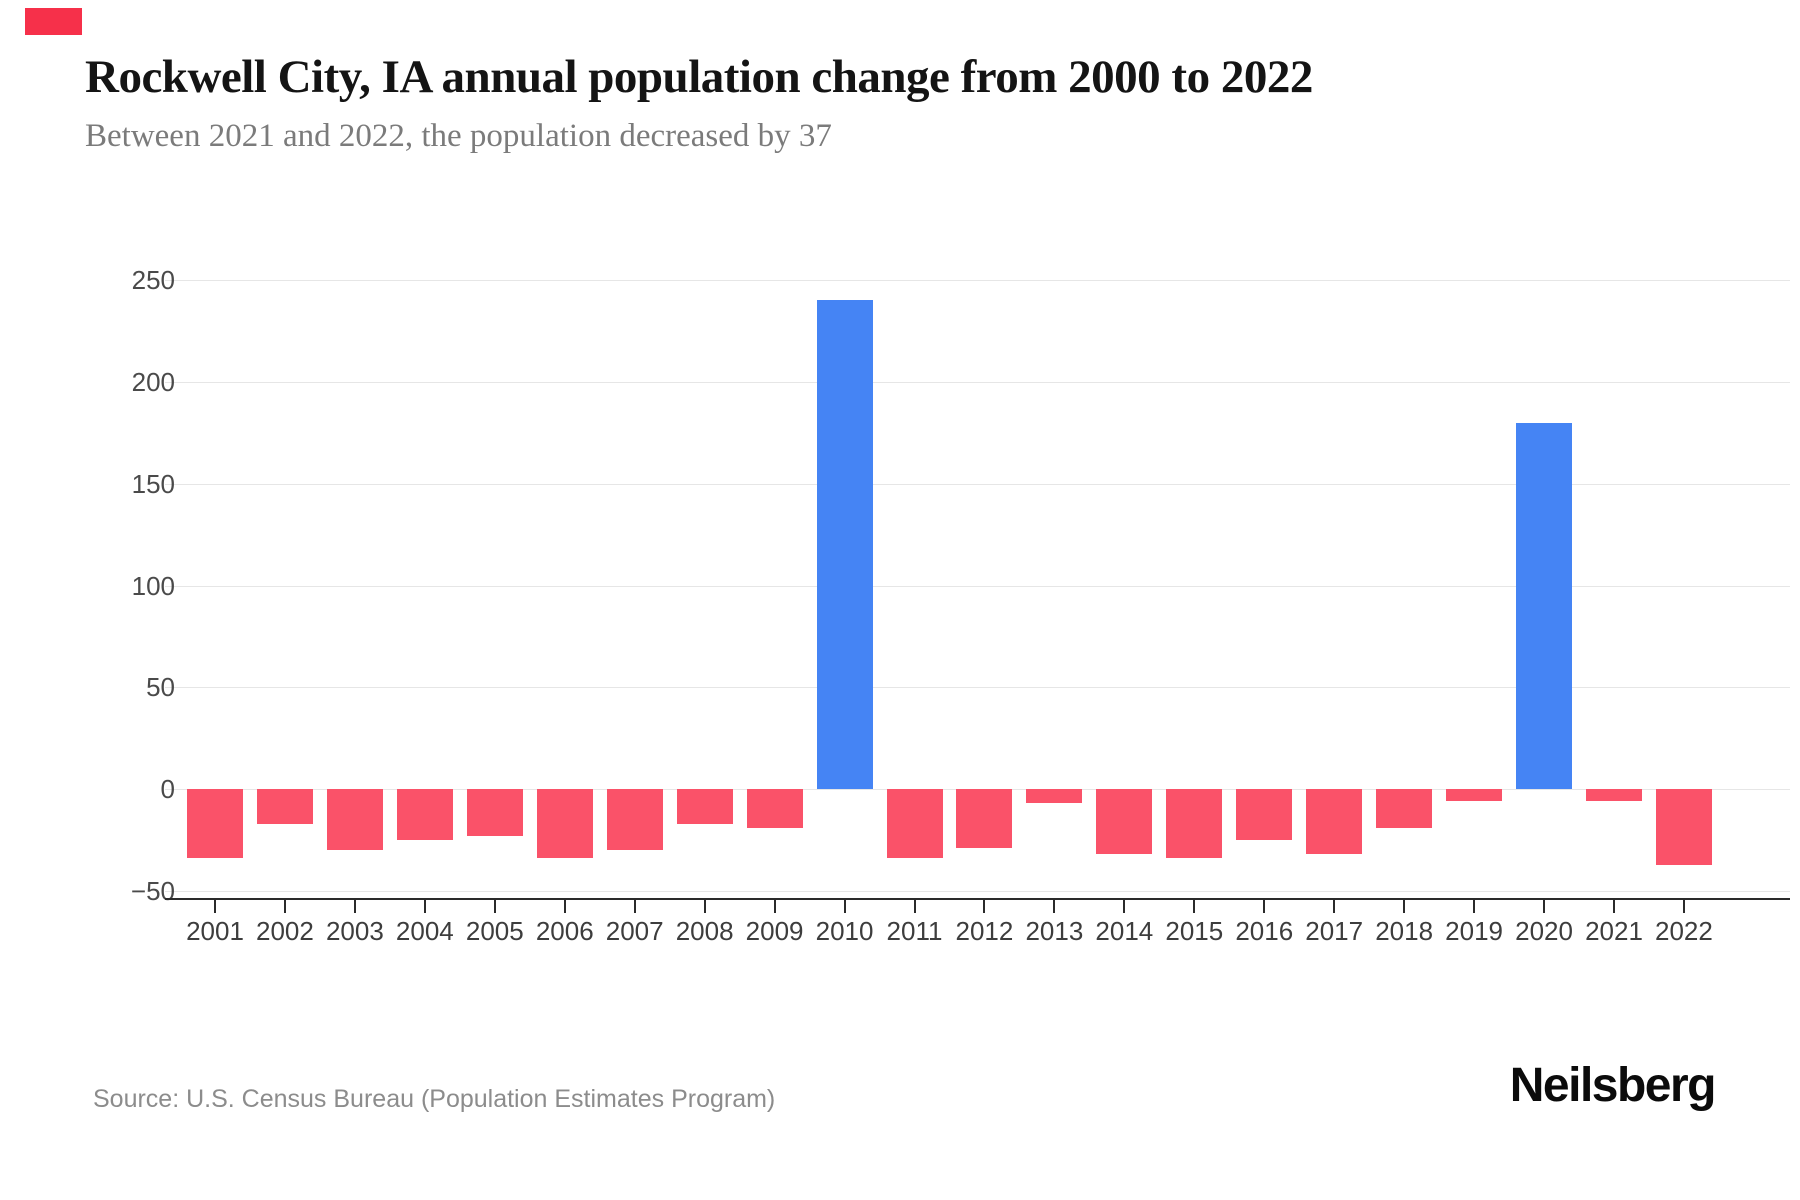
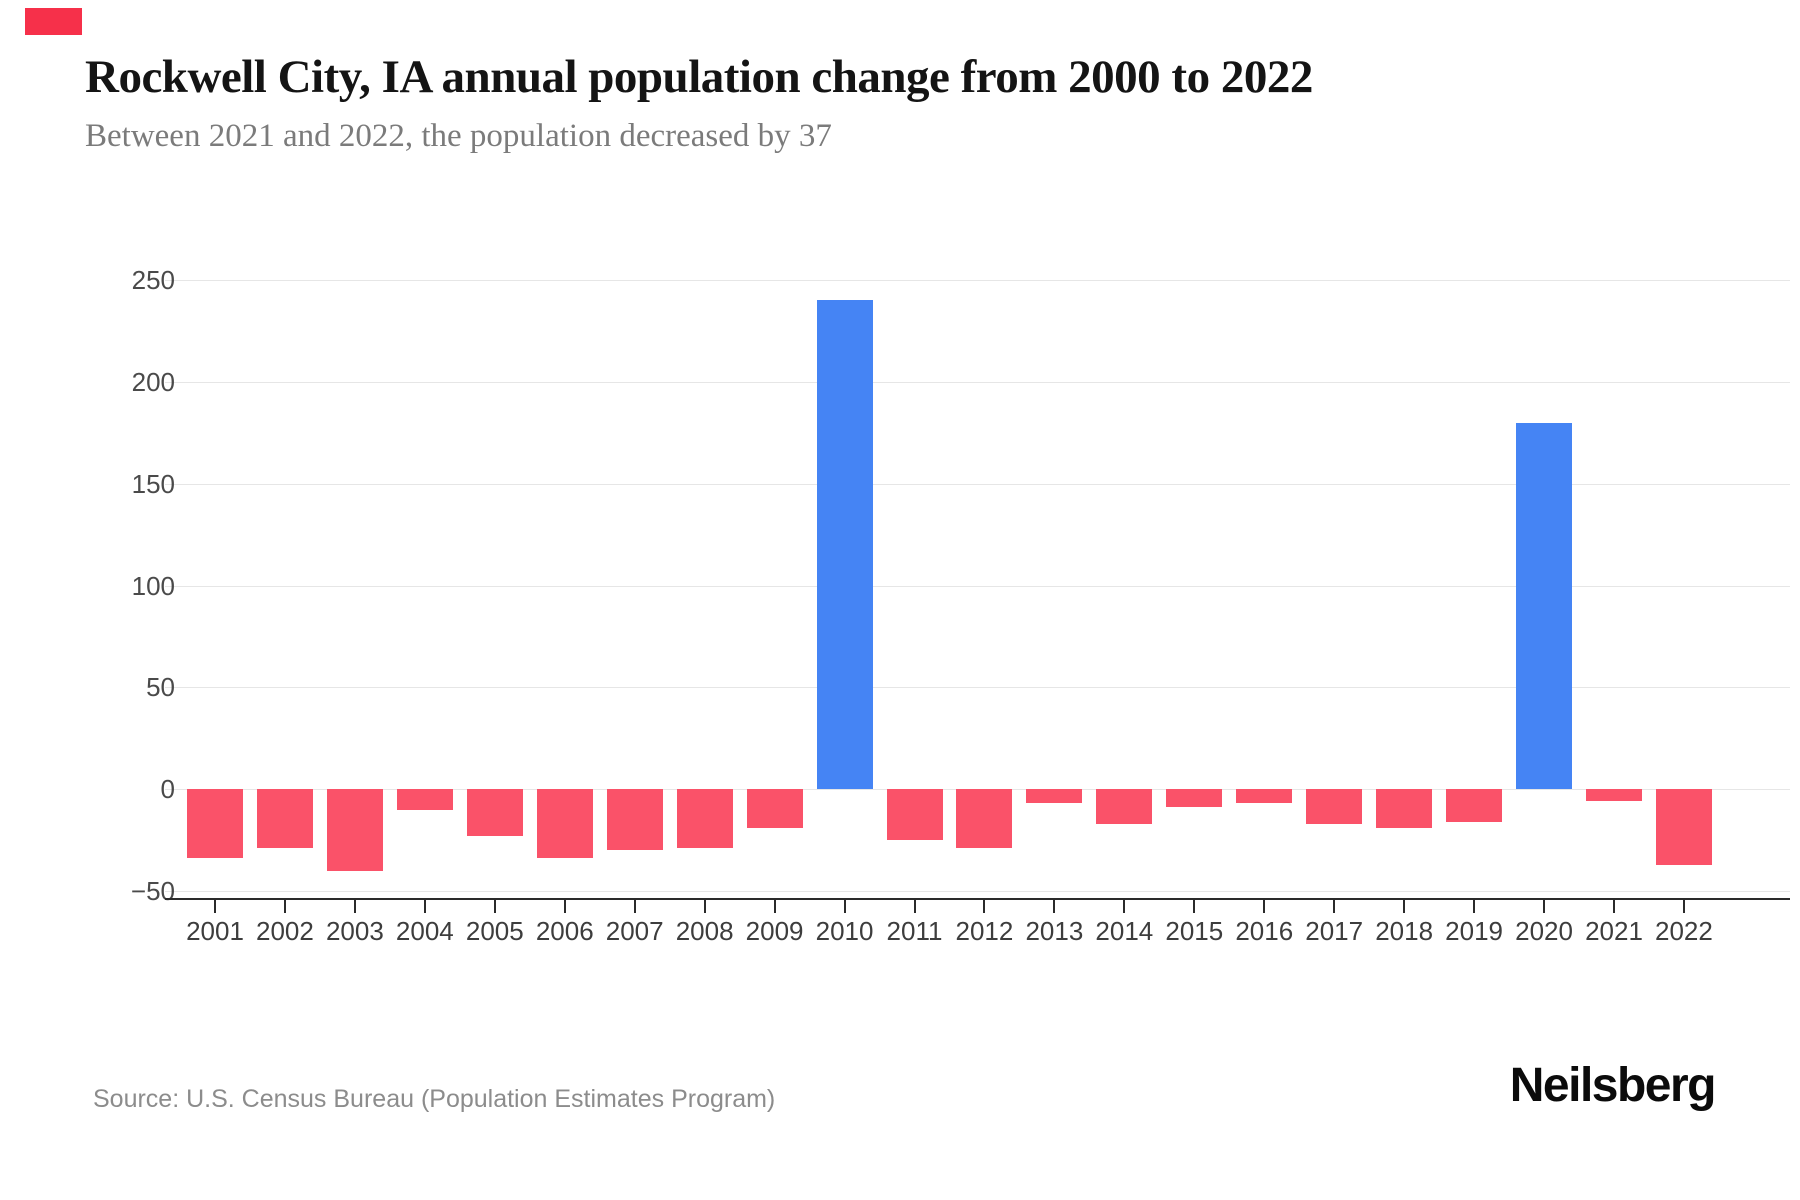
2002: -17 -> -29
2003: -30 -> -40
2004: -25 -> -10
2008: -17 -> -29
2011: -34 -> -25
2014: -32 -> -17
2015: -34 -> -9
2016: -25 -> -7
2017: -32 -> -17
2019: -6 -> -16
